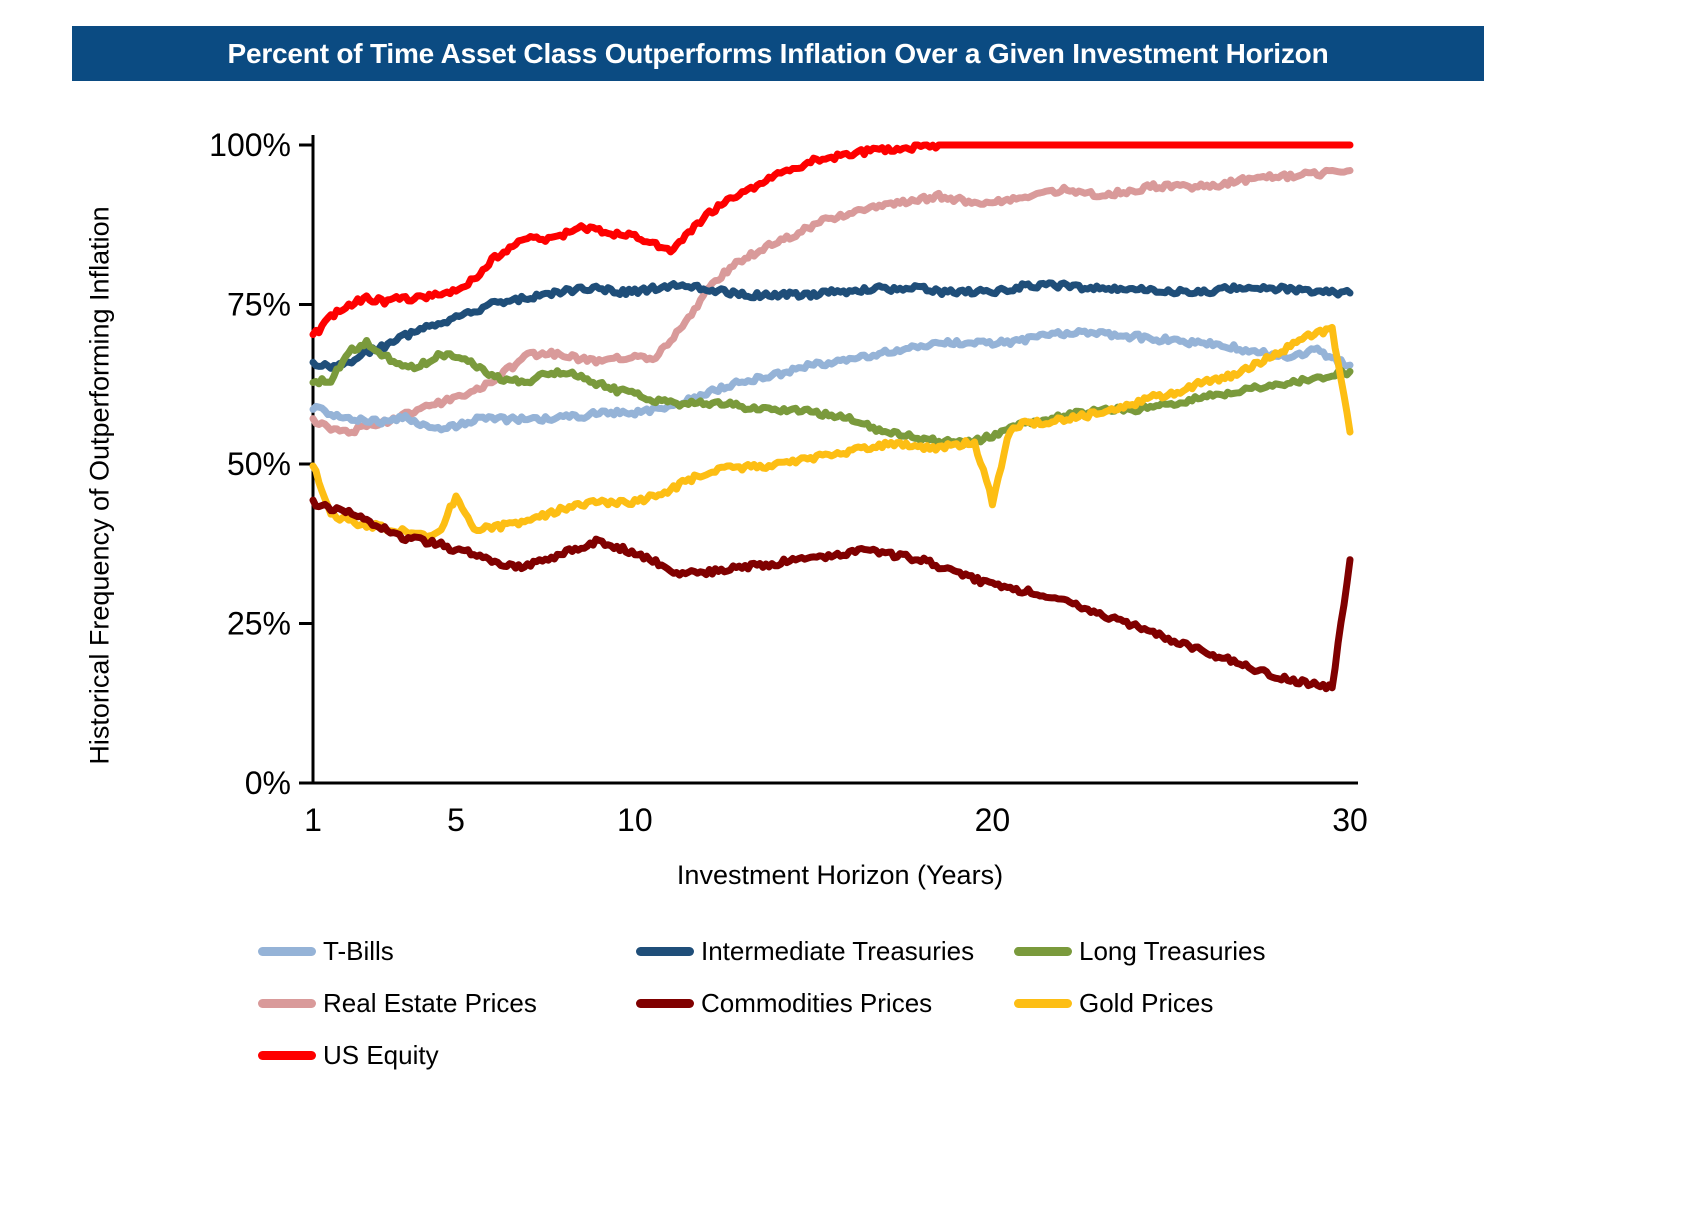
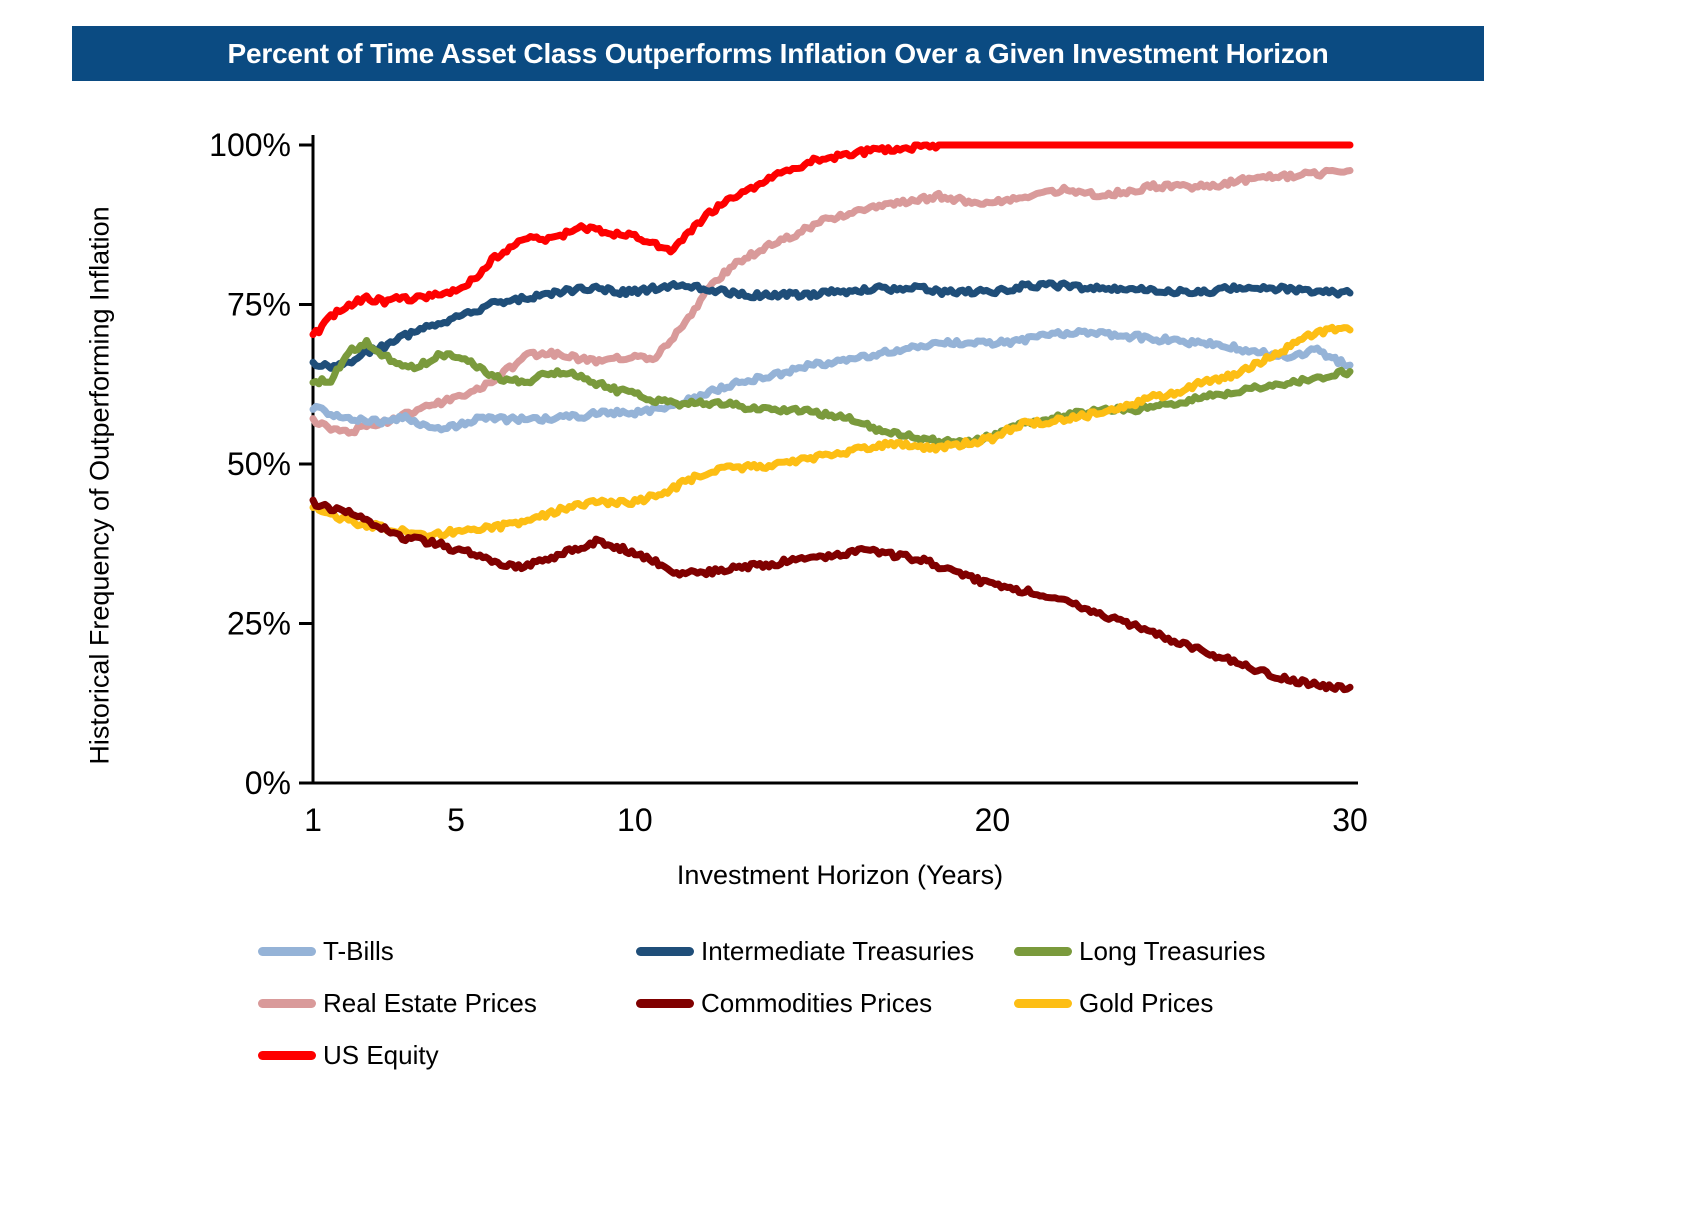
Gold Prices/1: 50% -> 44%
Gold Prices/5: 45% -> 40%
Gold Prices/20: 44% -> 54%
Gold Prices/30: 55% -> 71%
Commodities Prices/30: 35% -> 15%
